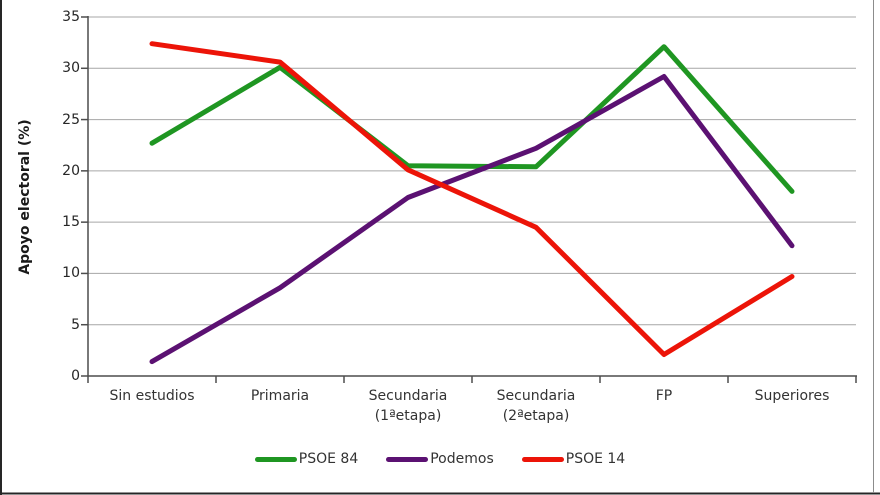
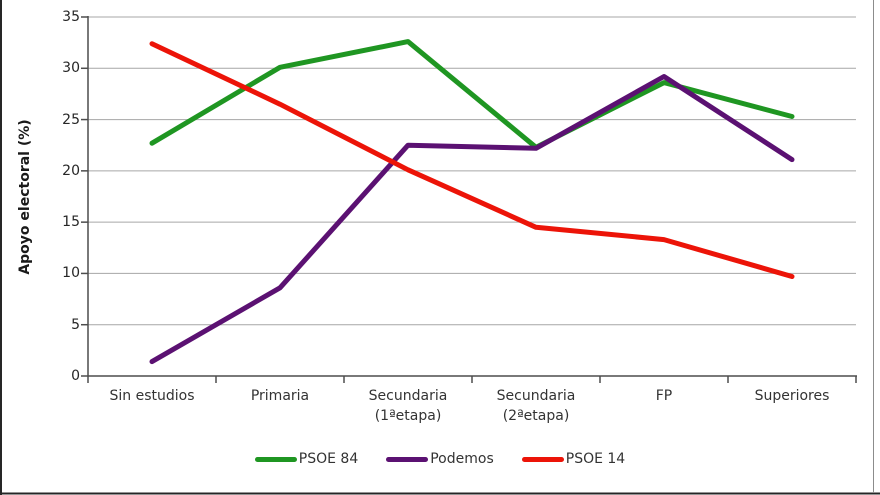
PSOE 14/Primaria: 30.6 -> 26.5
PSOE 84/Secundaria (1ªetapa): 20.5 -> 32.6
Podemos/Secundaria (1ªetapa): 17.4 -> 22.5
PSOE 84/Secundaria (2ªetapa): 20.4 -> 22.3
PSOE 84/FP: 32.1 -> 28.6
PSOE 14/FP: 2.1 -> 13.3
PSOE 84/Superiores: 18.0 -> 25.3
Podemos/Superiores: 12.7 -> 21.1
